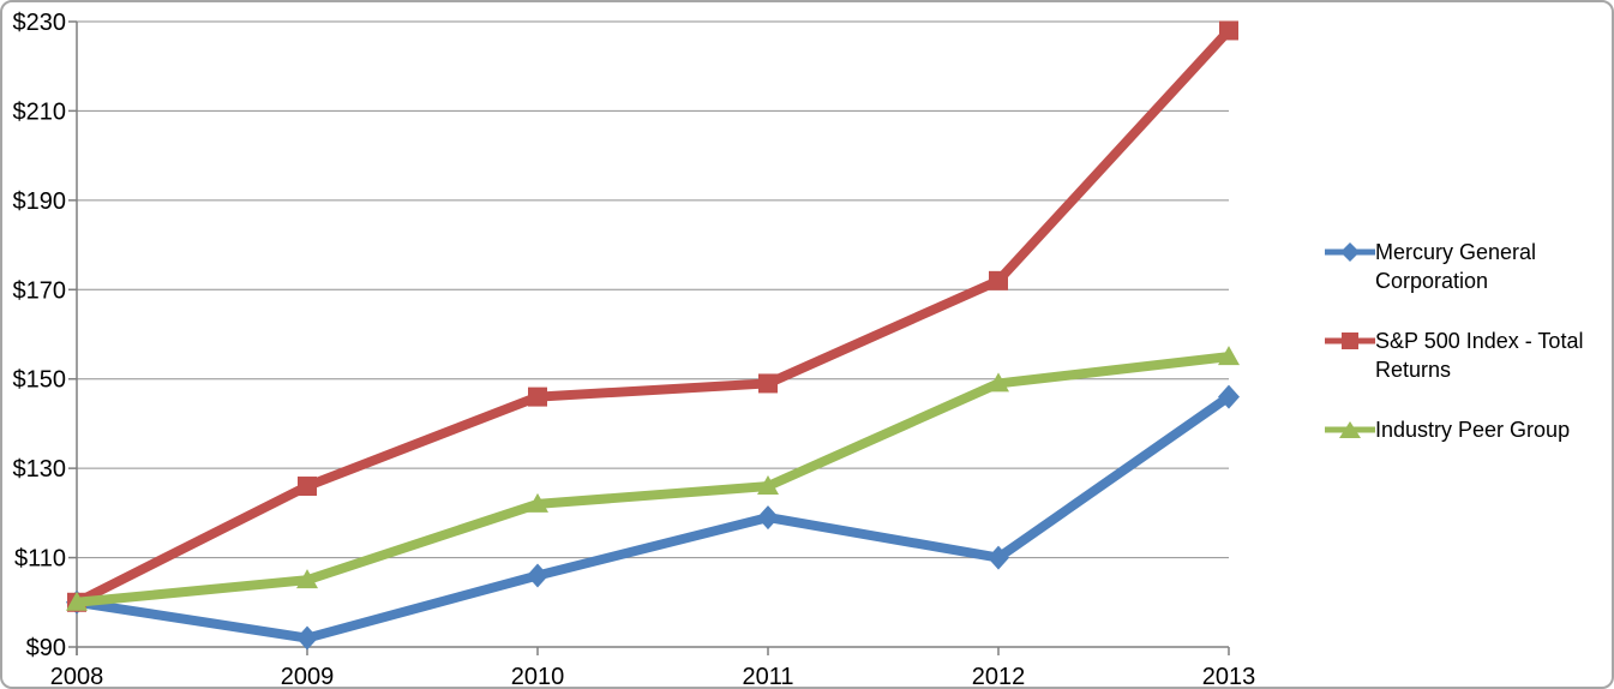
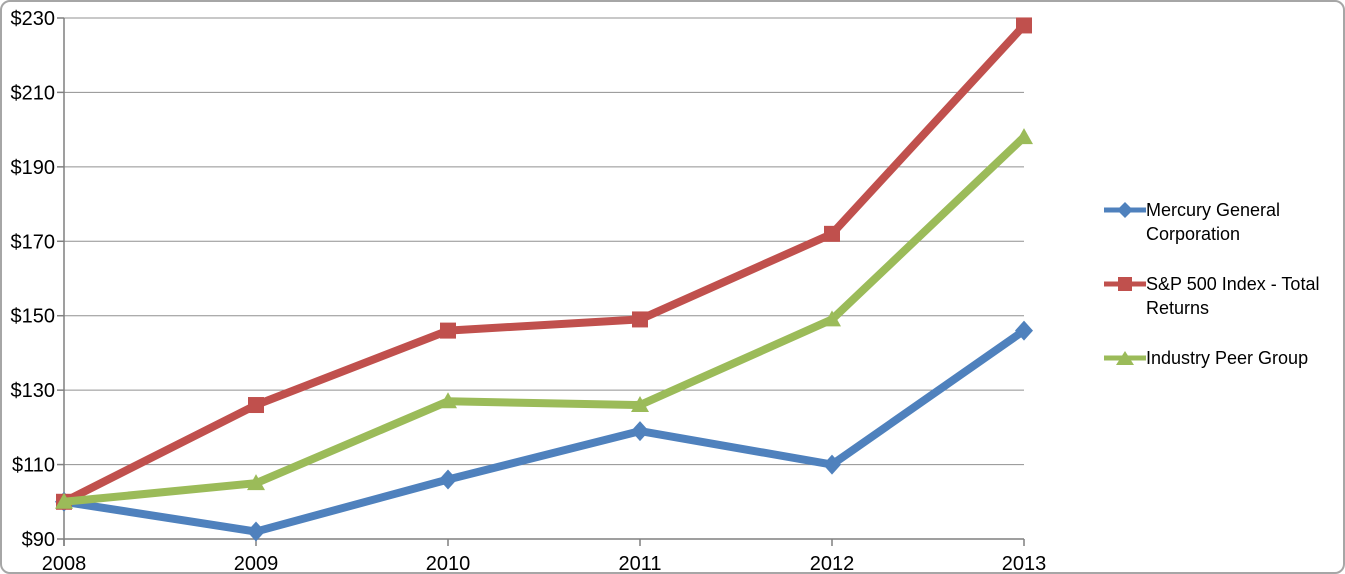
Industry Peer Group/2010: $122 -> $127
Industry Peer Group/2013: $155 -> $198
